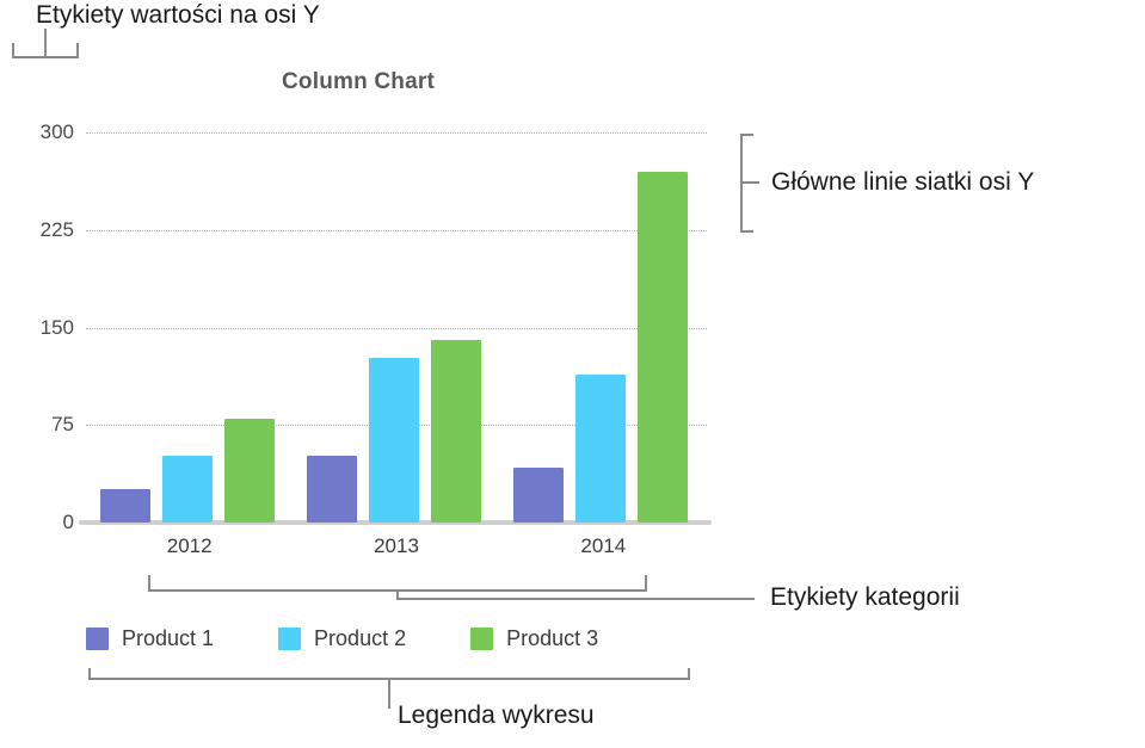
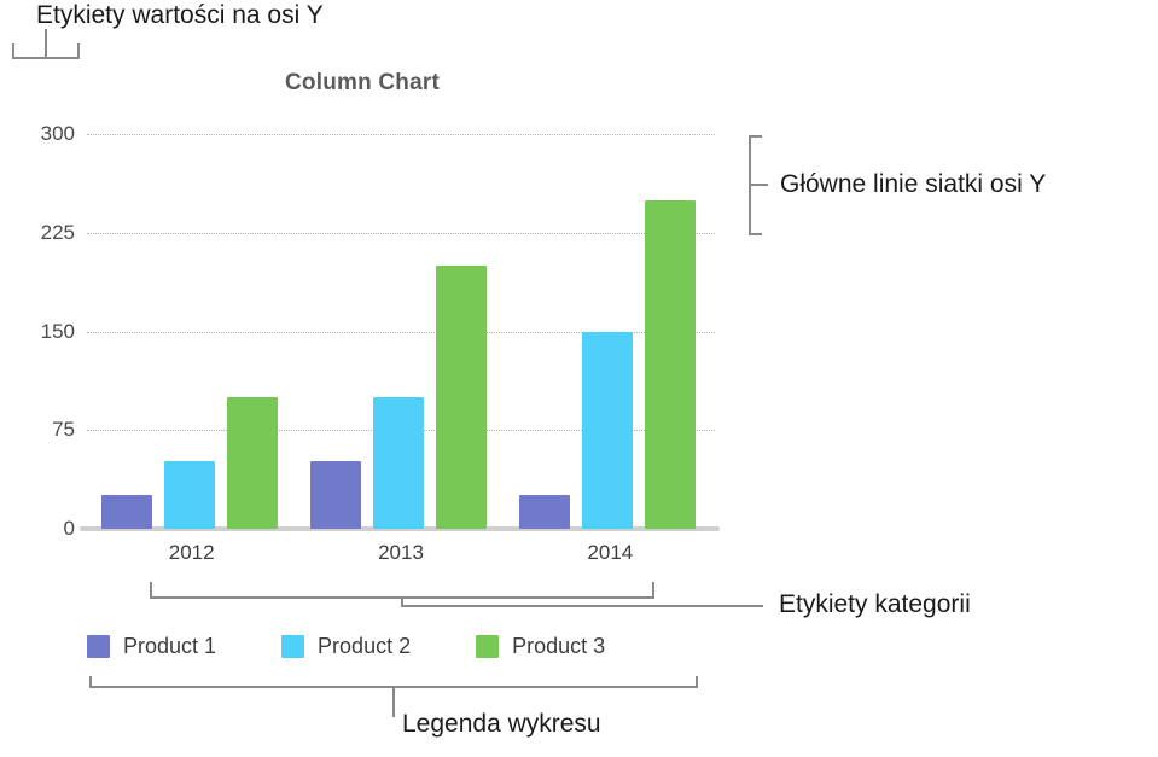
Product 3/2012: 80 -> 100
Product 2/2013: 127 -> 100
Product 3/2013: 140 -> 200
Product 1/2014: 42 -> 26
Product 2/2014: 114 -> 150
Product 3/2014: 270 -> 250
